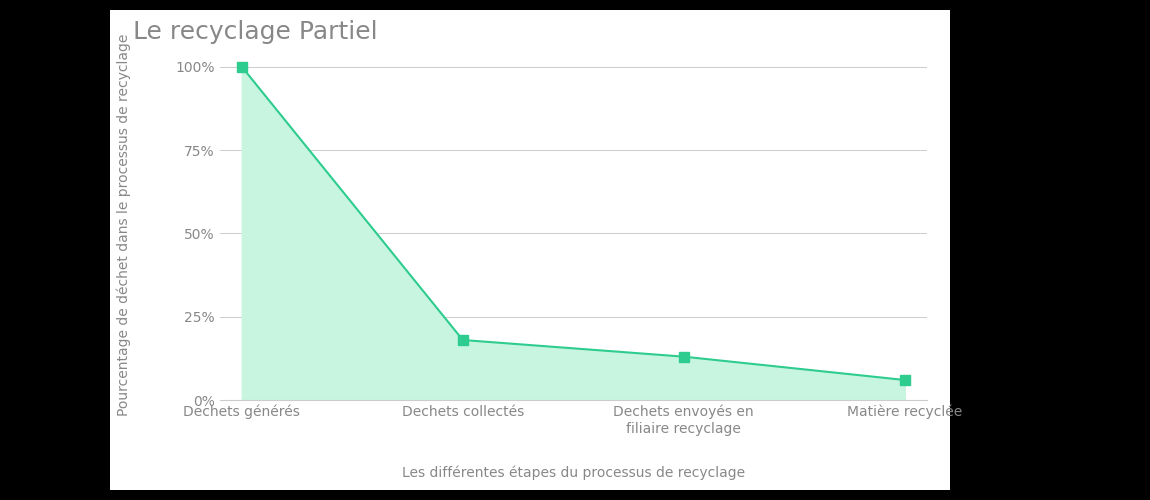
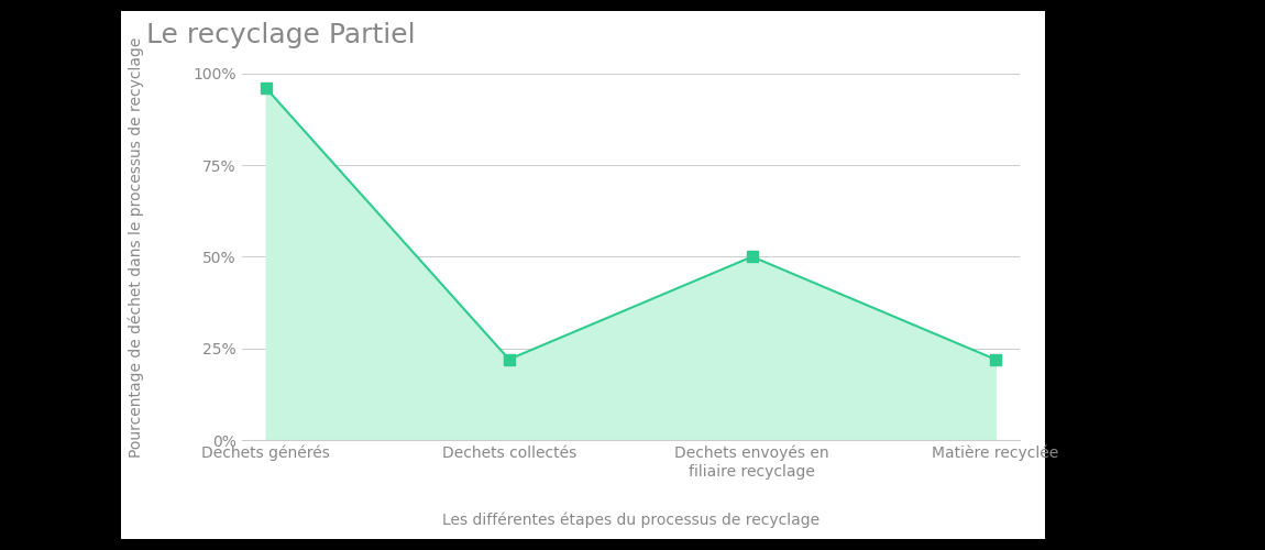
Dechets générés: 100% -> 96%
Dechets collectés: 18% -> 22%
Dechets envoyés en filiaire recyclage: 13% -> 50%
Matière recyclée: 6% -> 22%
